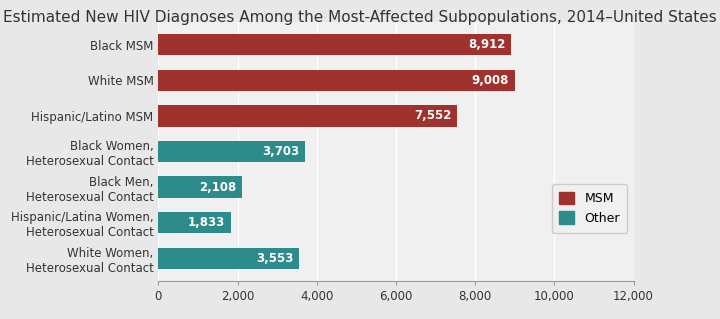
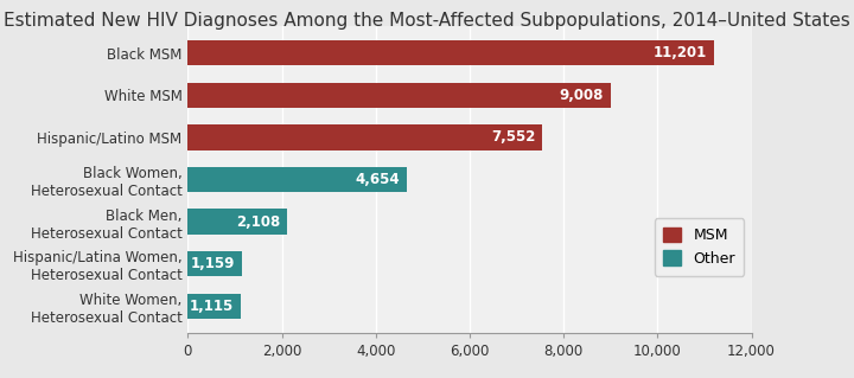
Black MSM: 8,912 -> 11,201
Black Women, Heterosexual Contact: 3,703 -> 4,654
Hispanic/Latina Women, Heterosexual Contact: 1,833 -> 1,159
White Women, Heterosexual Contact: 3,553 -> 1,115
